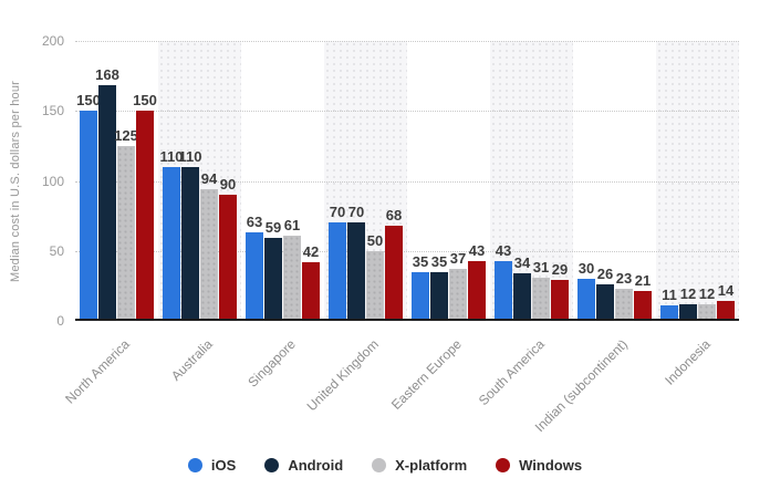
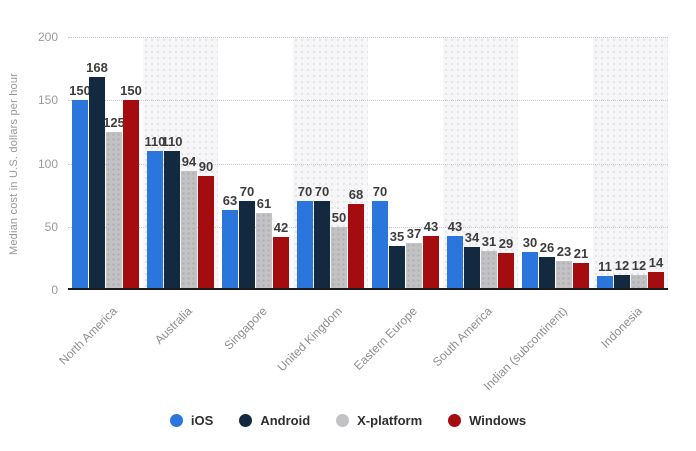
Android/Singapore: 59 -> 70
iOS/Eastern Europe: 35 -> 70
